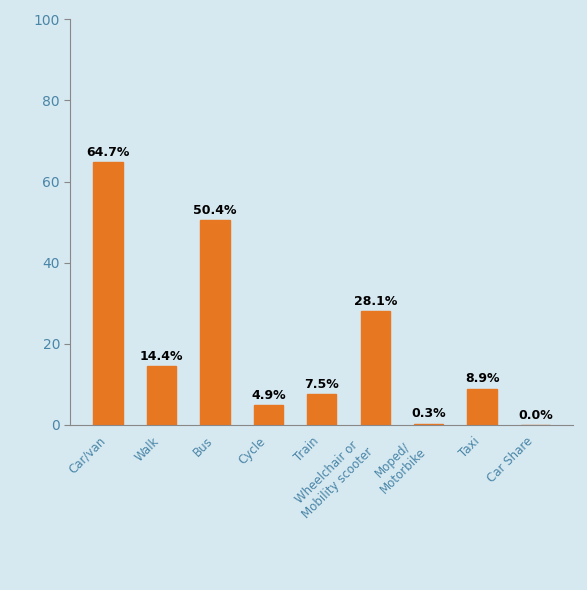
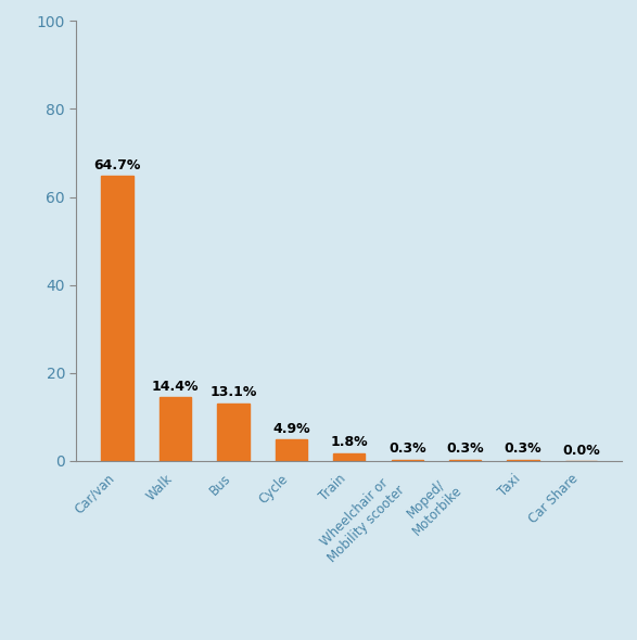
Bus: 50.4% -> 13.1%
Train: 7.5% -> 1.8%
Wheelchair or Mobility scooter: 28.1% -> 0.3%
Taxi: 8.9% -> 0.3%
